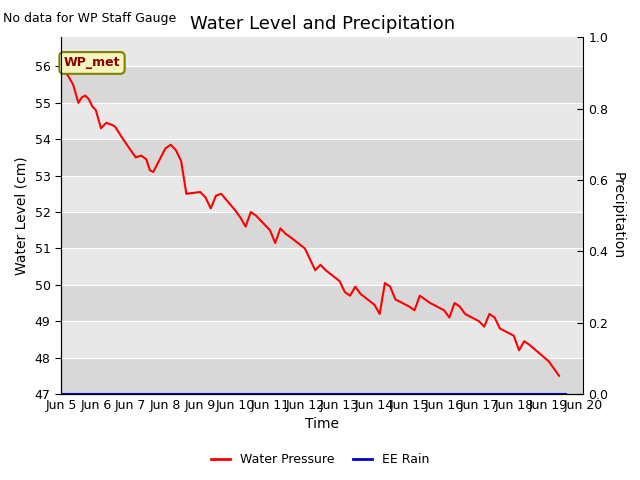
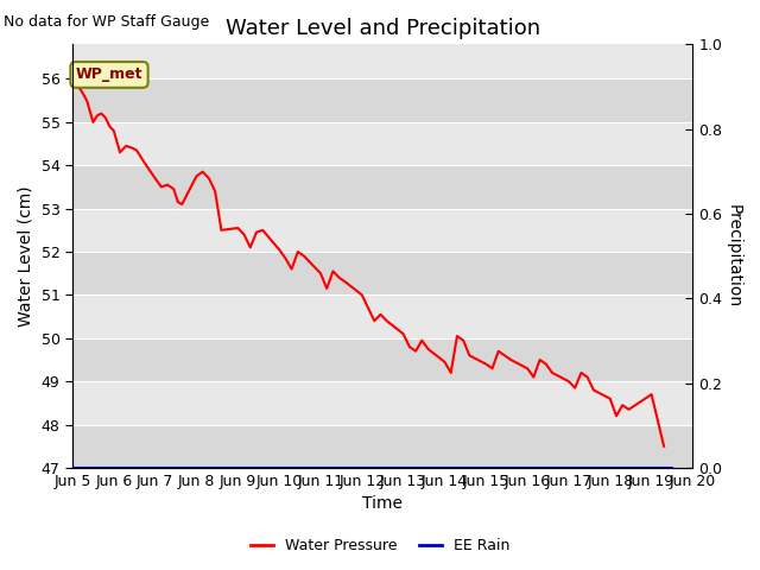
Jun 19: 47.90 -> 48.70
